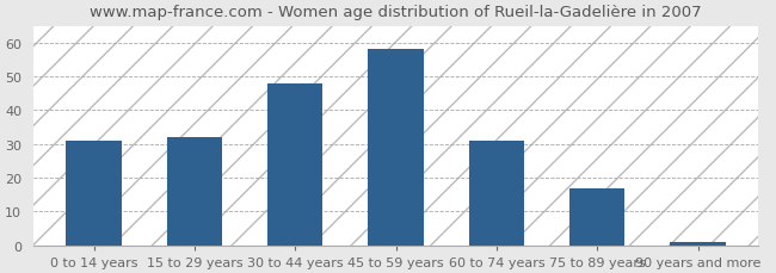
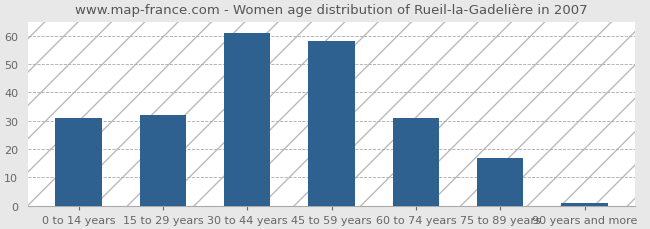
30 to 44 years: 48 -> 61
